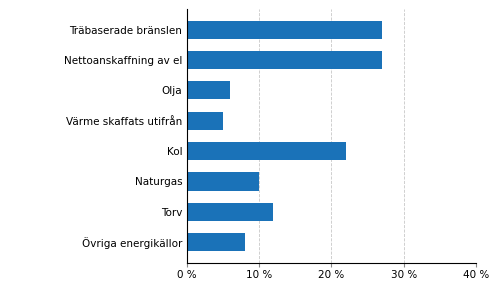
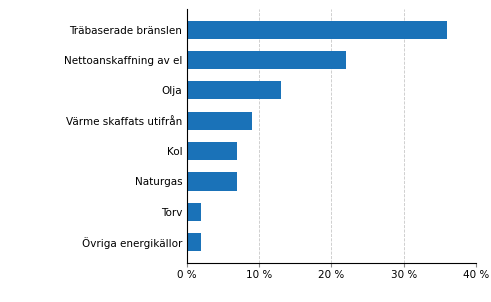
Träbaserade bränslen: 27 % -> 36 %
Nettoanskaffning av el: 27 % -> 22 %
Olja: 6 % -> 13 %
Värme skaffats utifrån: 5 % -> 9 %
Kol: 22 % -> 7 %
Naturgas: 10 % -> 7 %
Torv: 12 % -> 2 %
Övriga energikällor: 8 % -> 2 %
